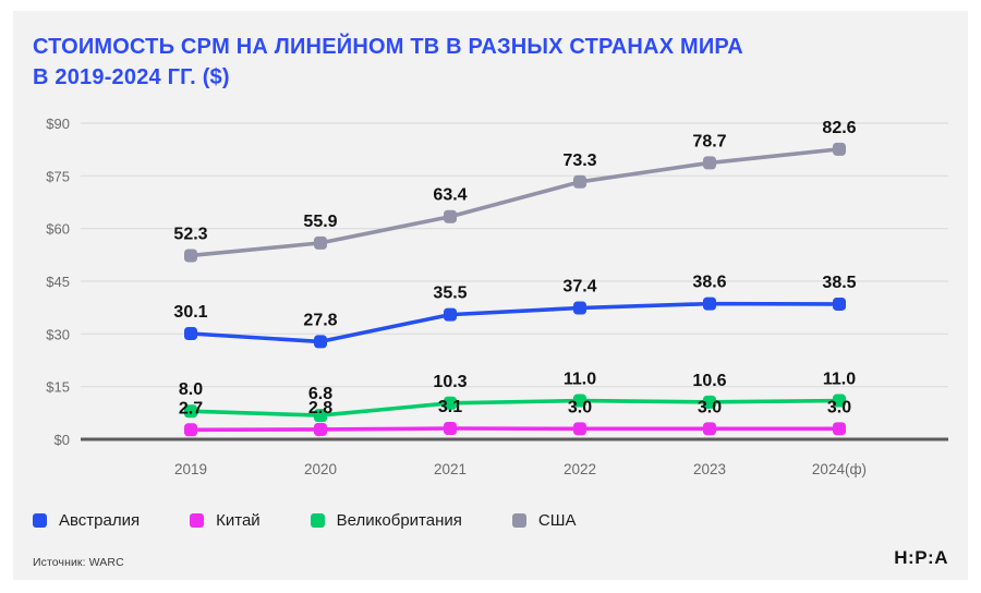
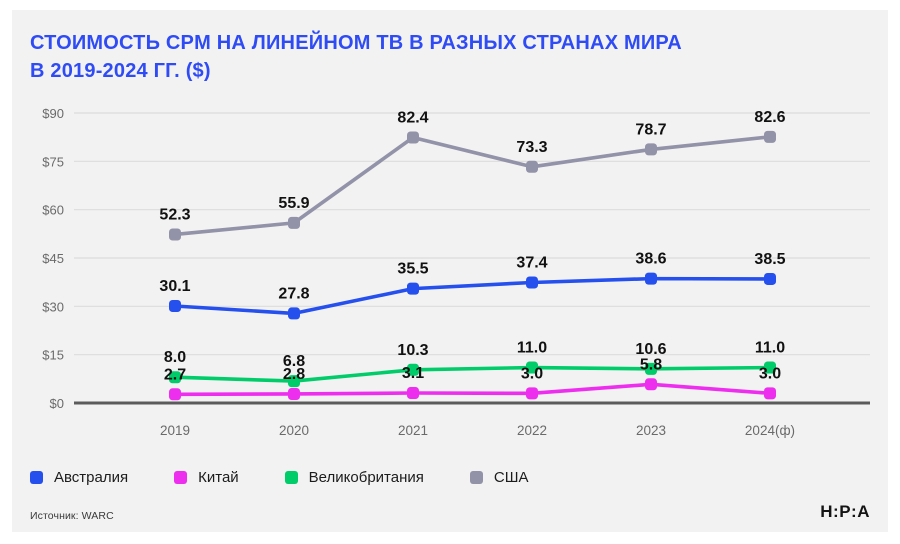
США/2021: 63.4 -> 82.4
Китай/2023: 3.0 -> 5.8
